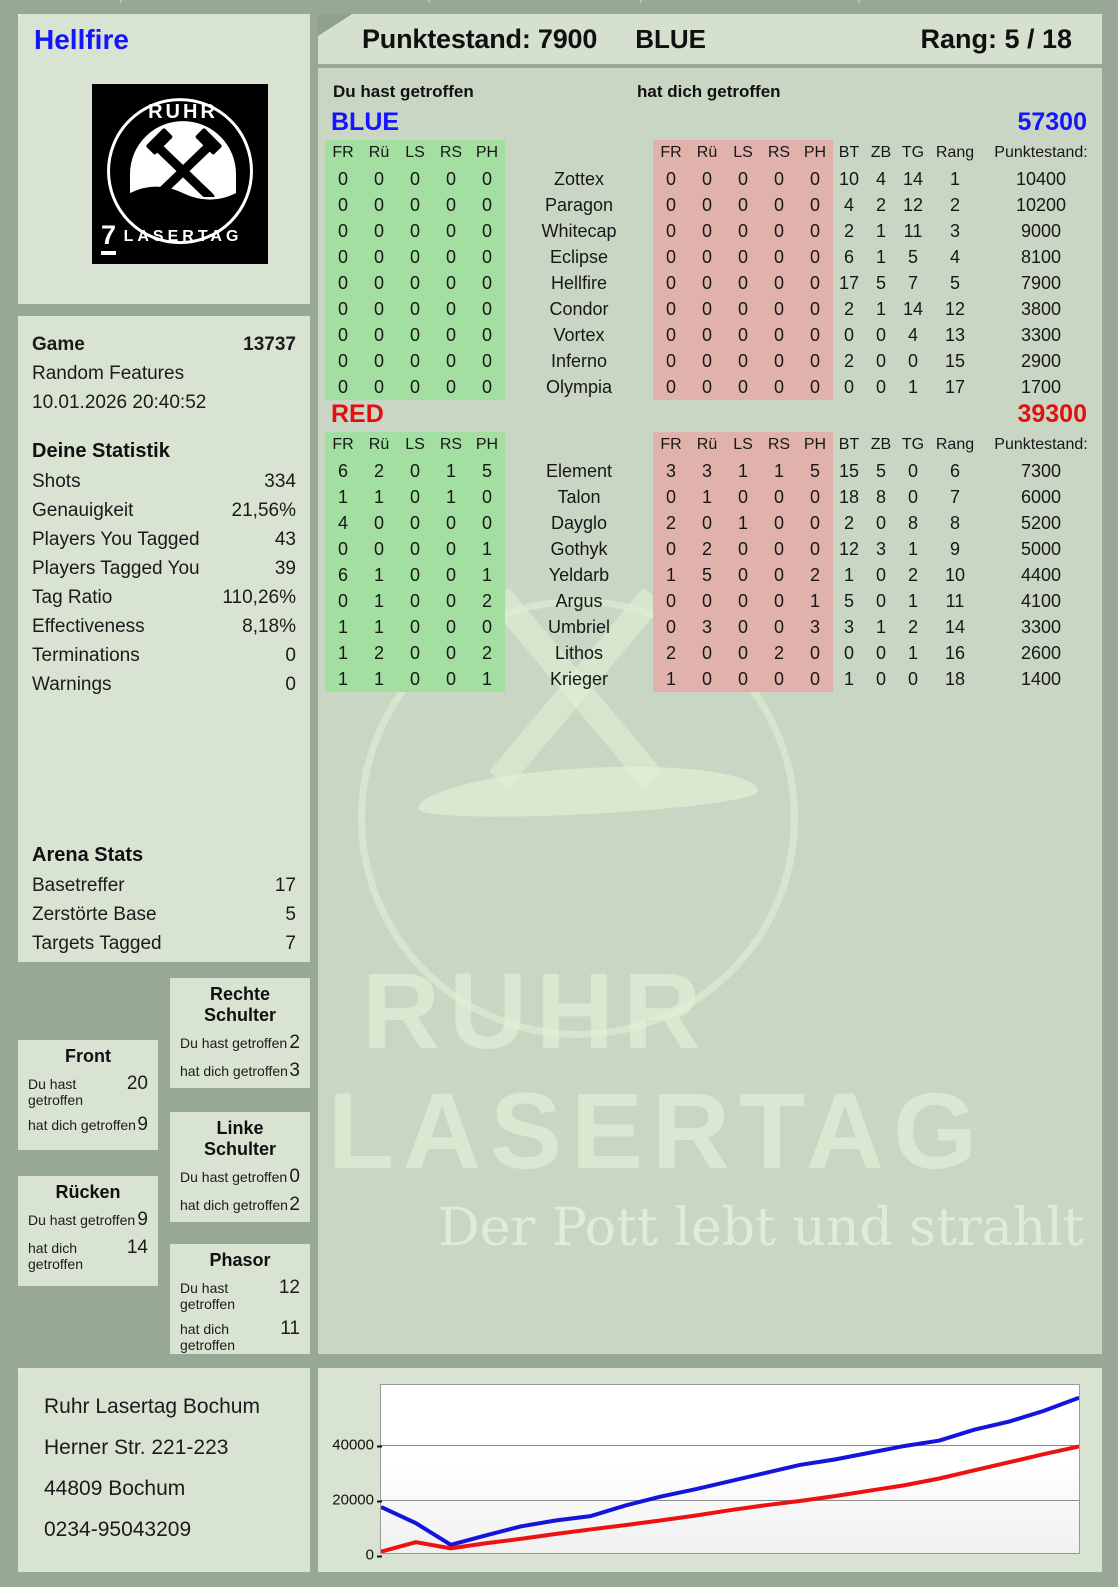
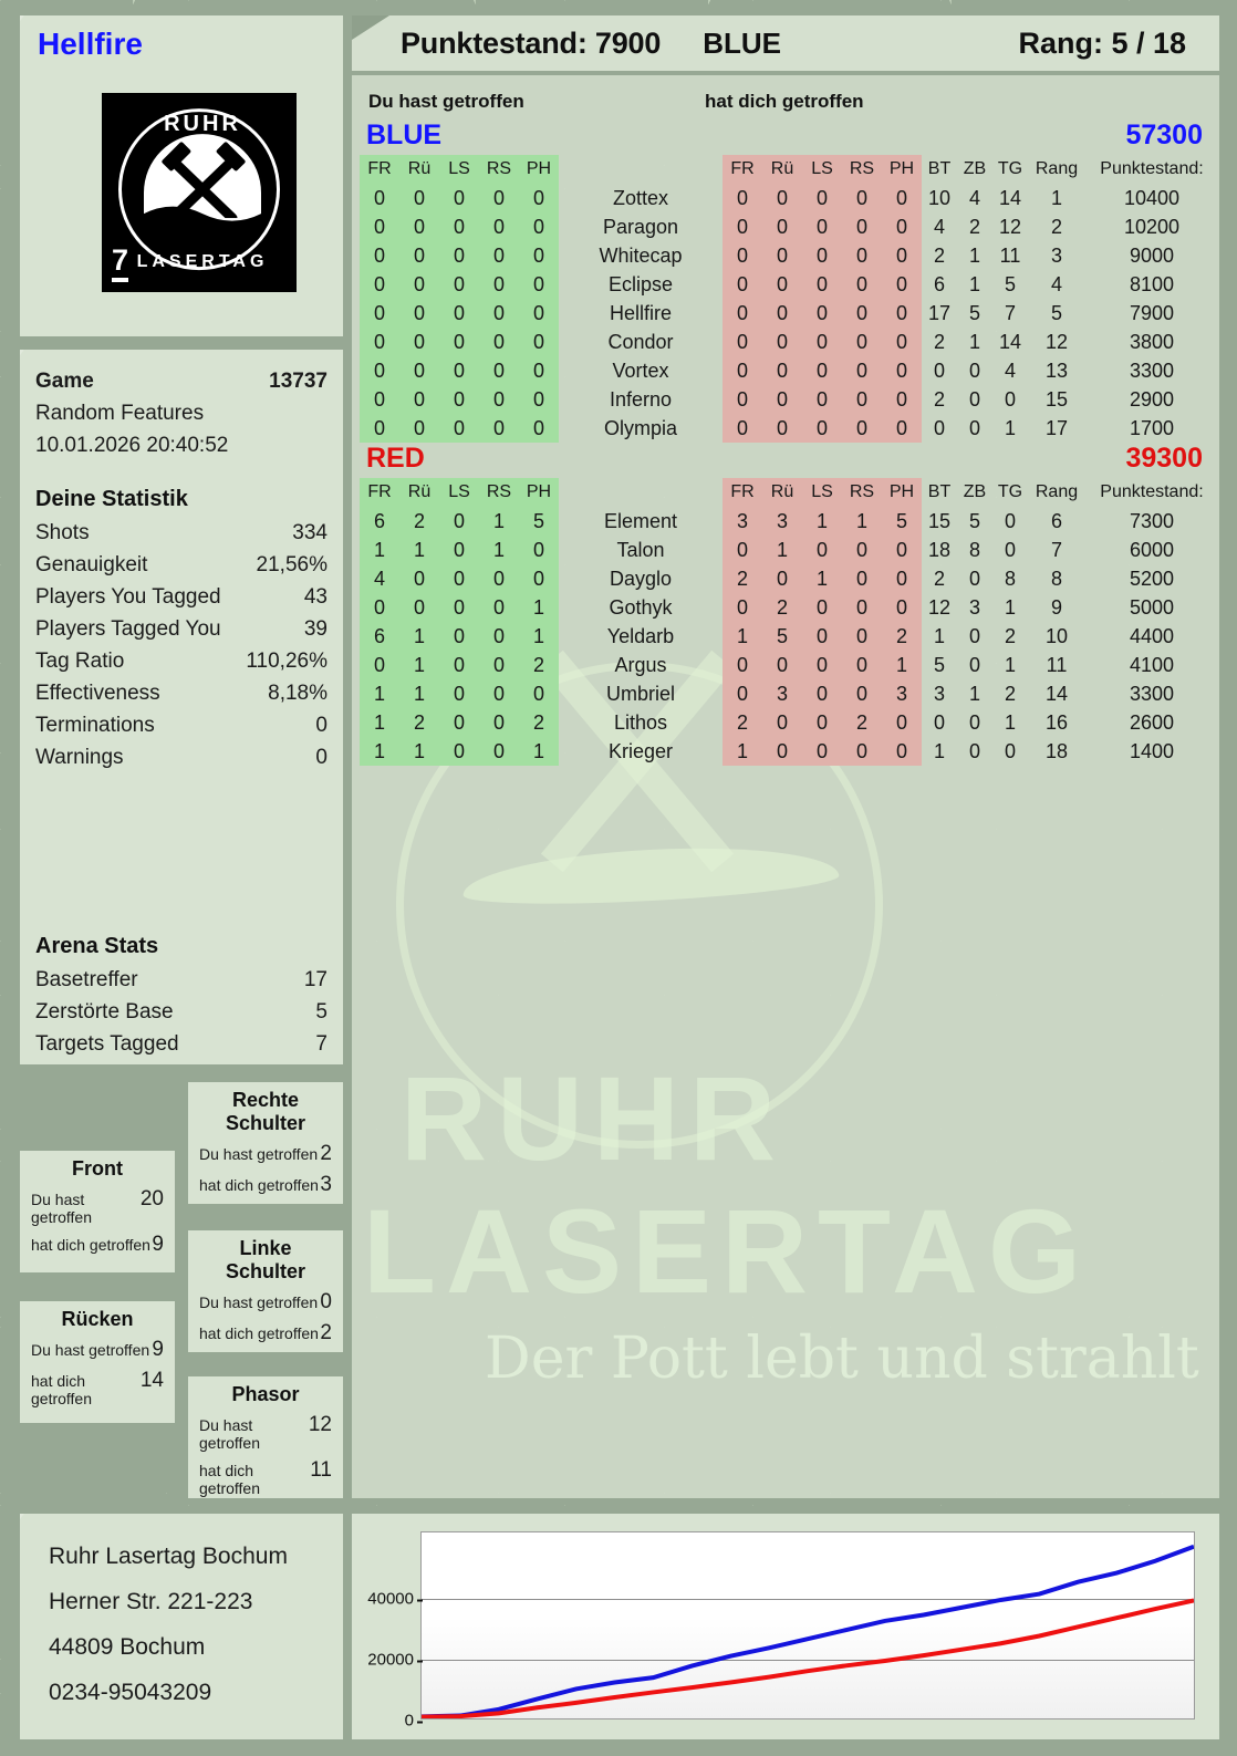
BLUE/0: 17000 -> 1000
BLUE/5: 11000 -> 1000
RED/5: 4000 -> 1000
